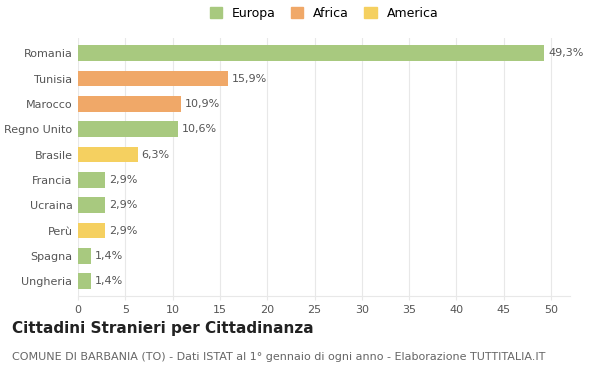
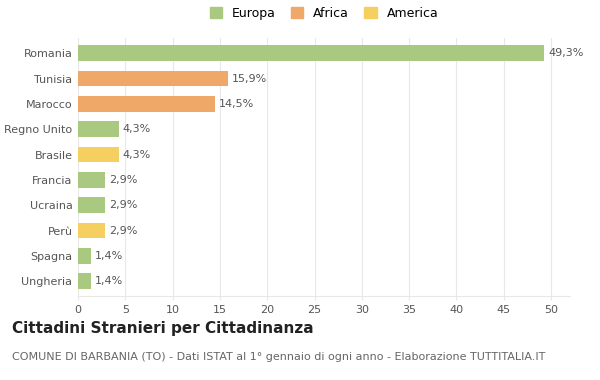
Marocco: 10,9% -> 14,5%
Regno Unito: 10,6% -> 4,3%
Brasile: 6,3% -> 4,3%
